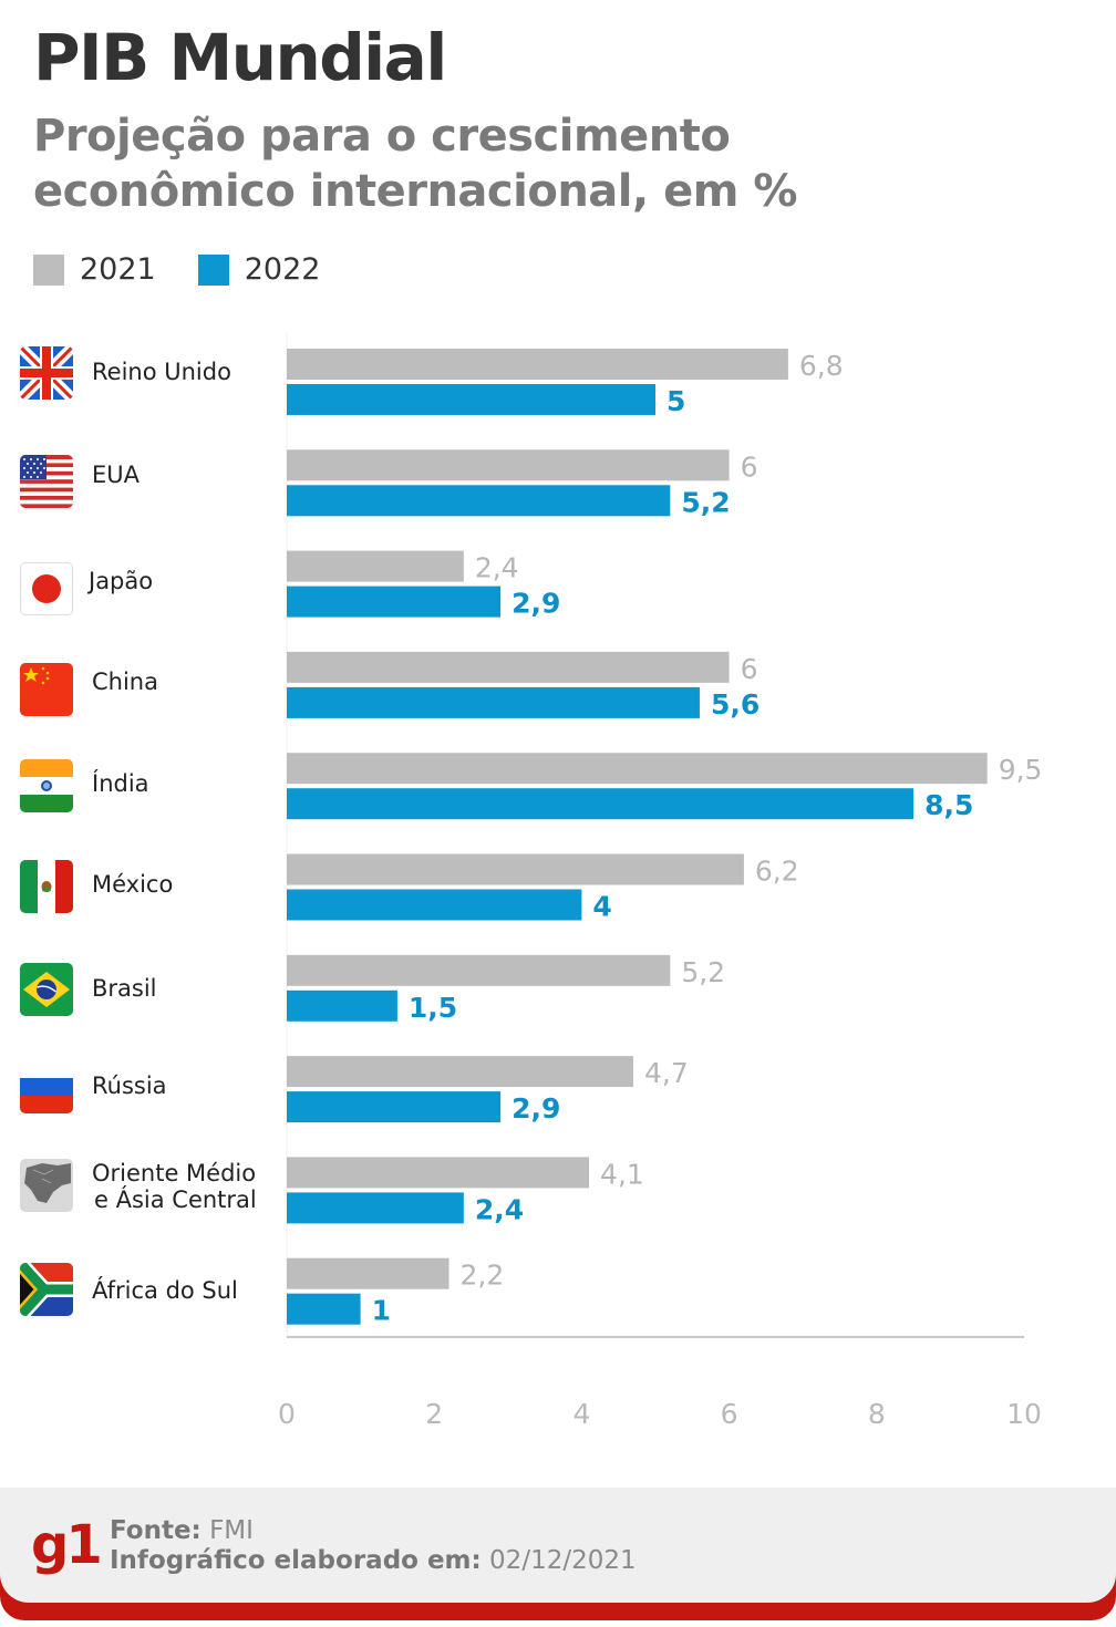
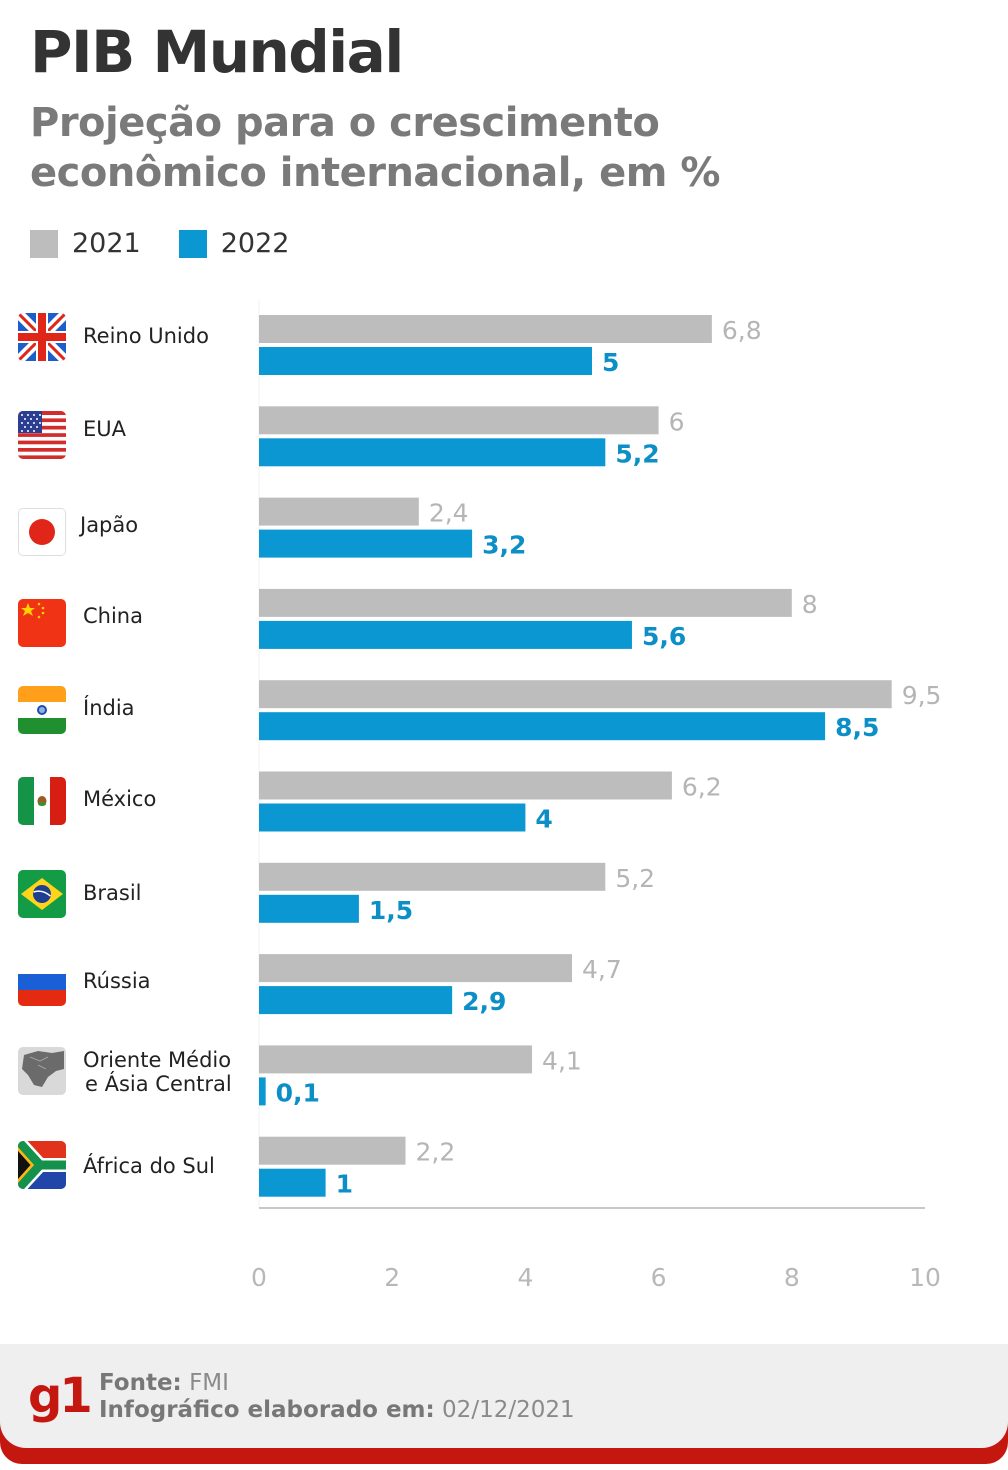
2022/Japão: 2,9 -> 3,2
2021/China: 6 -> 8
2022/Oriente Médio e Ásia Central: 2,4 -> 0,1
